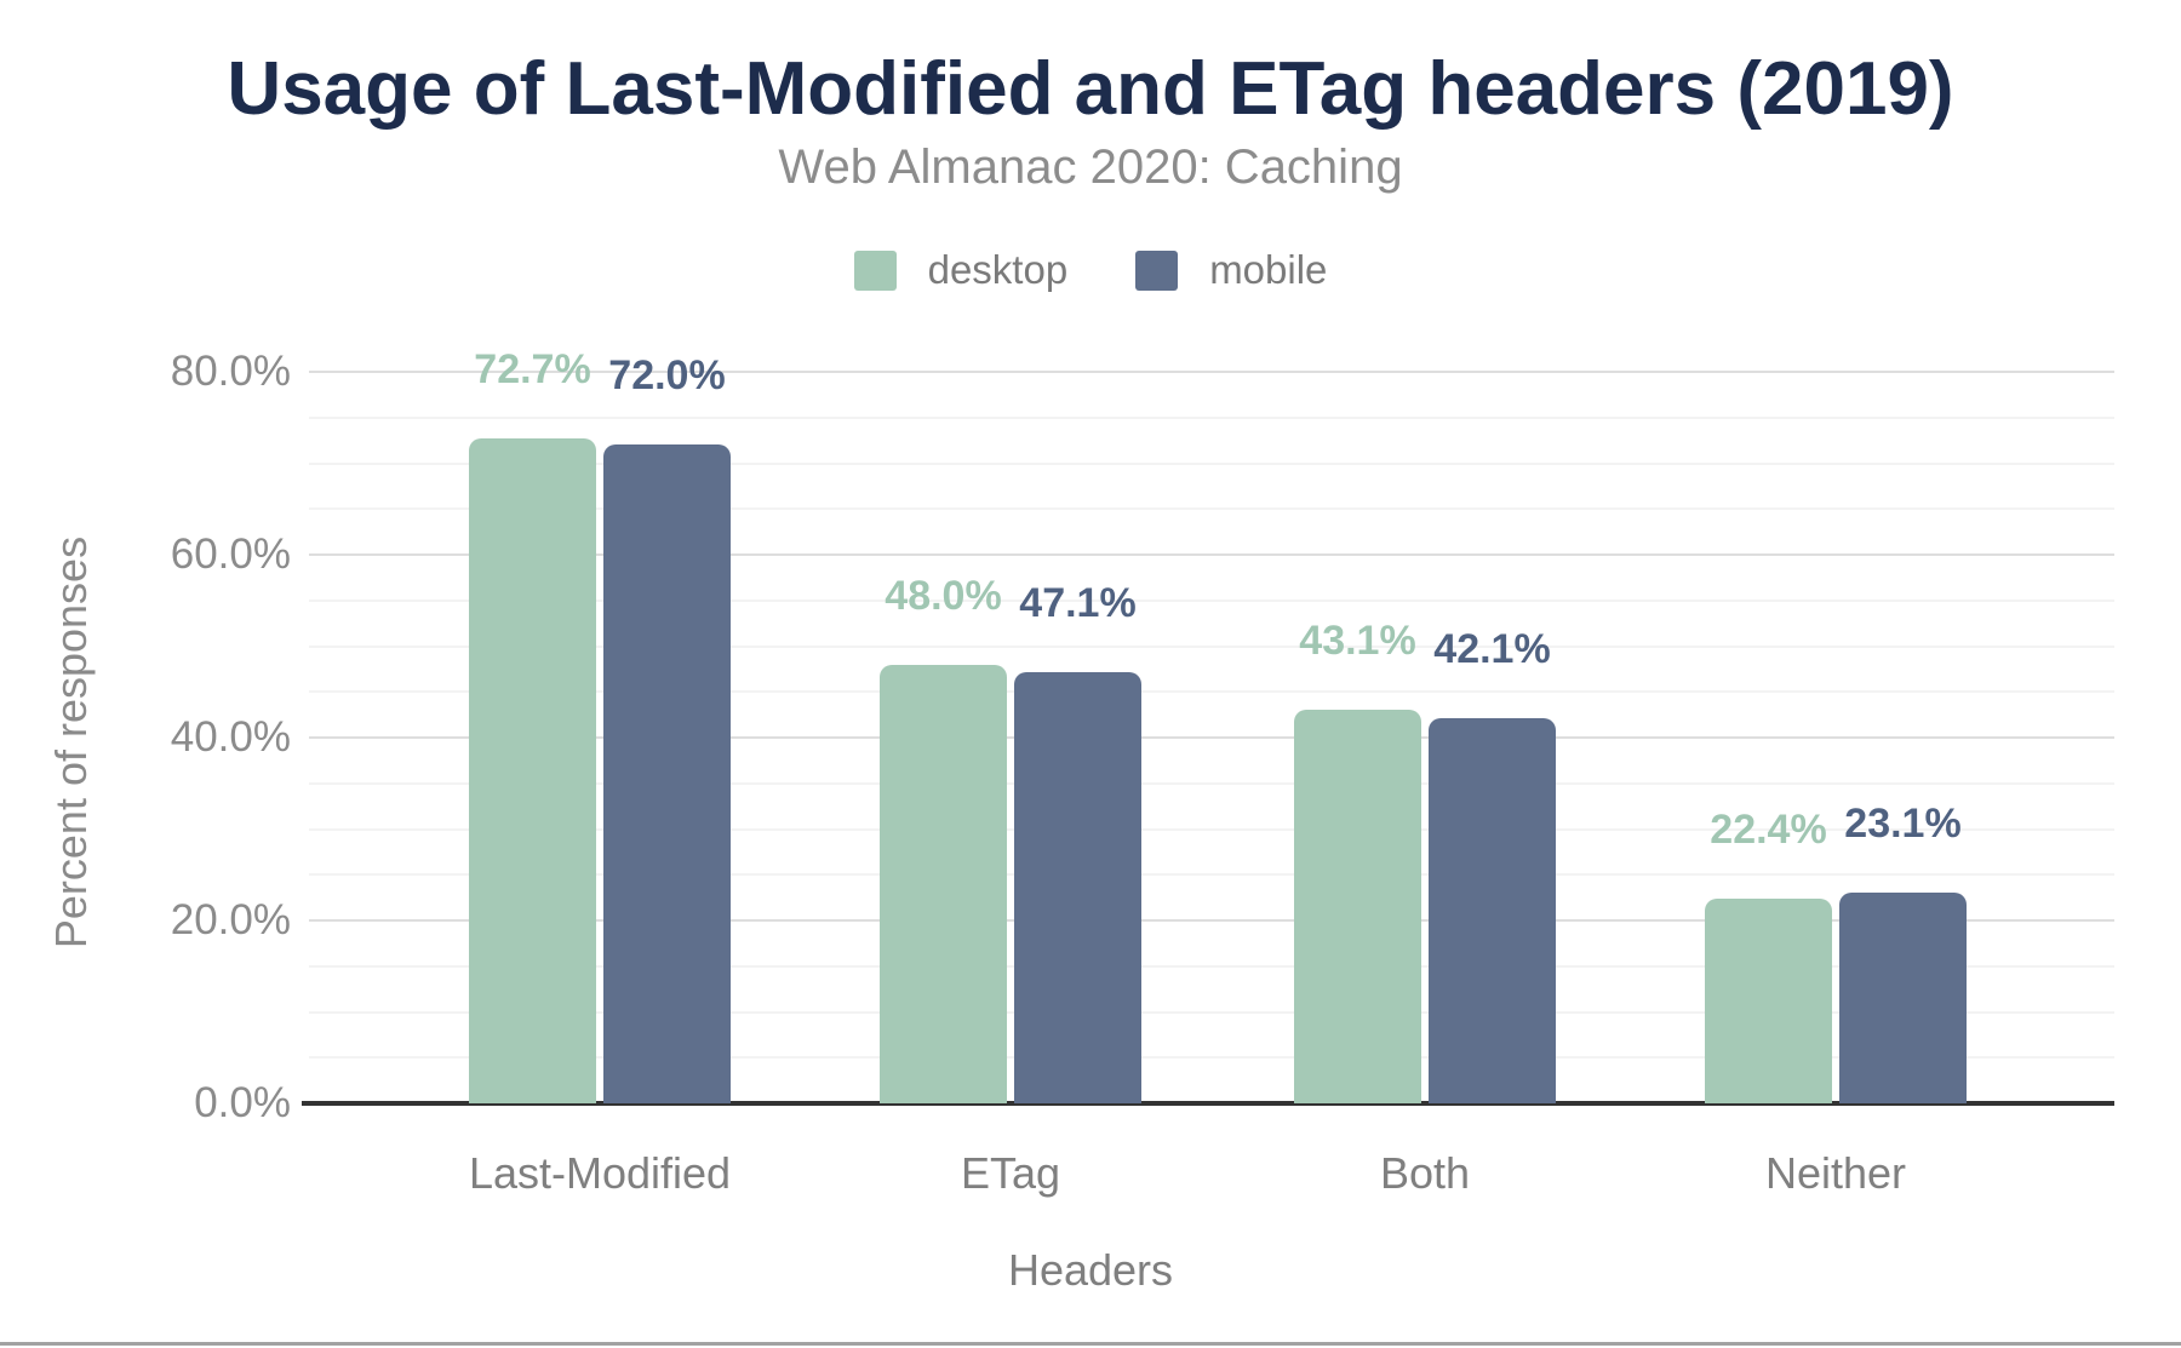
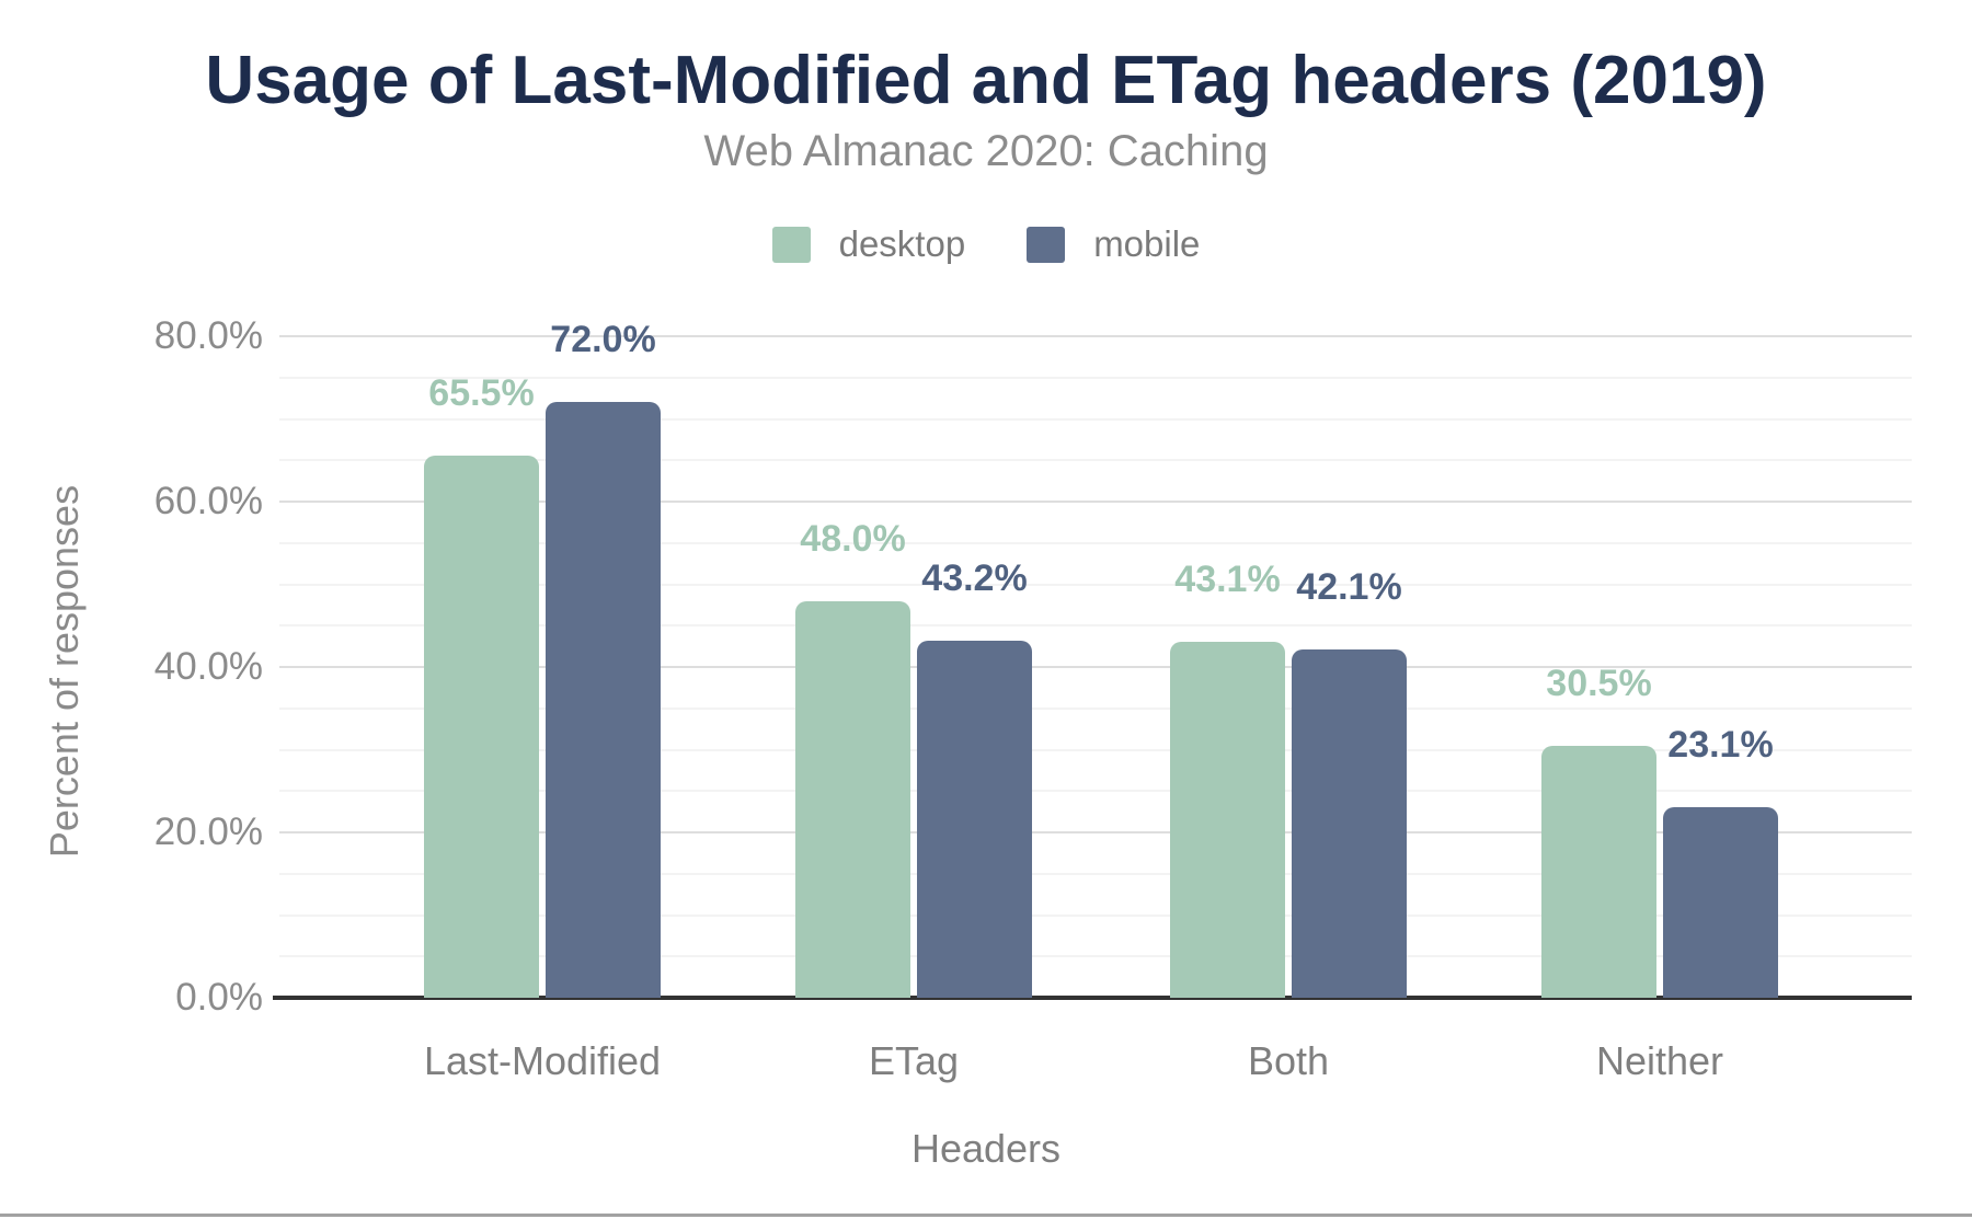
desktop/Last-Modified: 72.7% -> 65.5%
mobile/ETag: 47.1% -> 43.2%
desktop/Neither: 22.4% -> 30.5%
